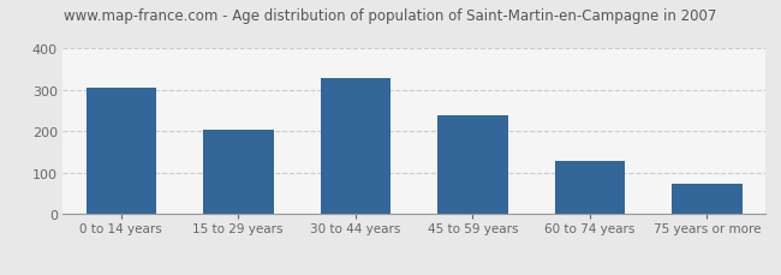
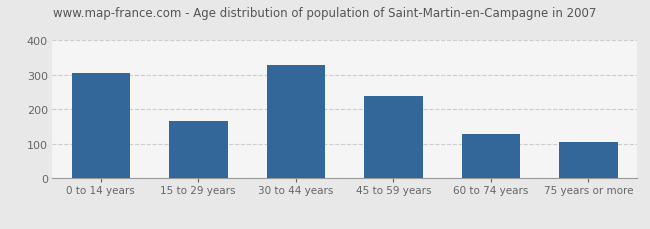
15 to 29 years: 205 -> 165
75 years or more: 74 -> 105
